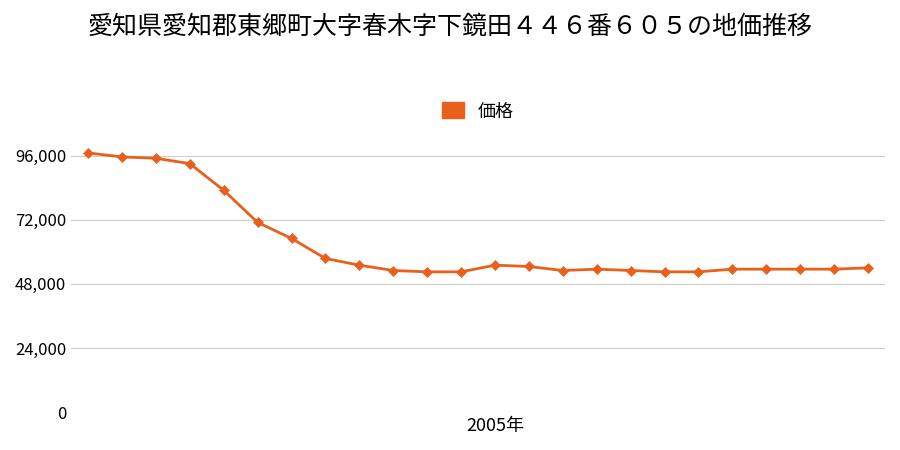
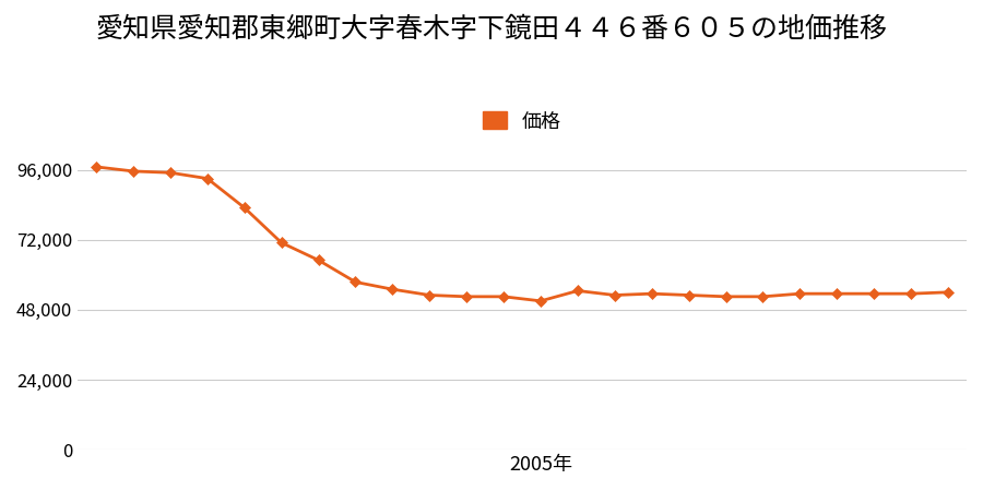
2005年: 55,000 -> 51,000
